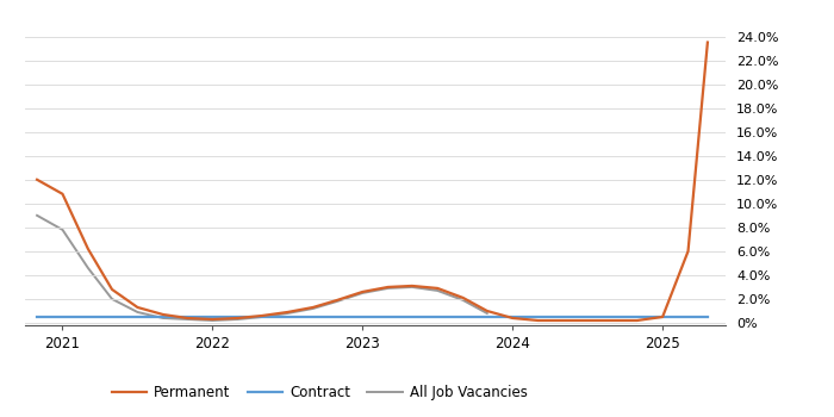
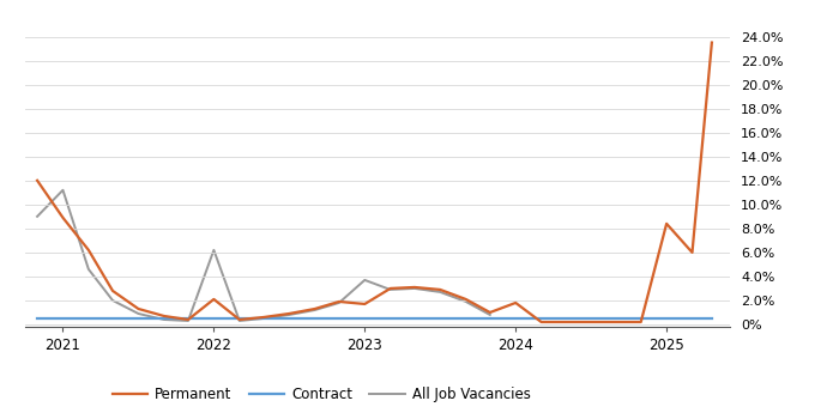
Permanent/2021: 10.8% -> 8.9%
All Job Vacancies/2021: 7.8% -> 11.2%
Permanent/2022: 0.3% -> 2.1%
All Job Vacancies/2022: 0.2% -> 6.2%
Permanent/2023: 2.6% -> 1.7%
All Job Vacancies/2023: 2.5% -> 3.7%
Permanent/2024: 0.4% -> 1.8%
Permanent/2025: 0.5% -> 8.4%
